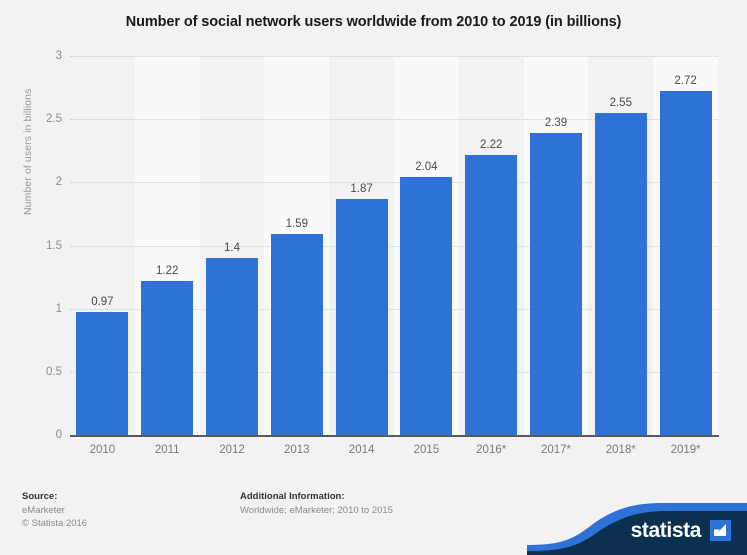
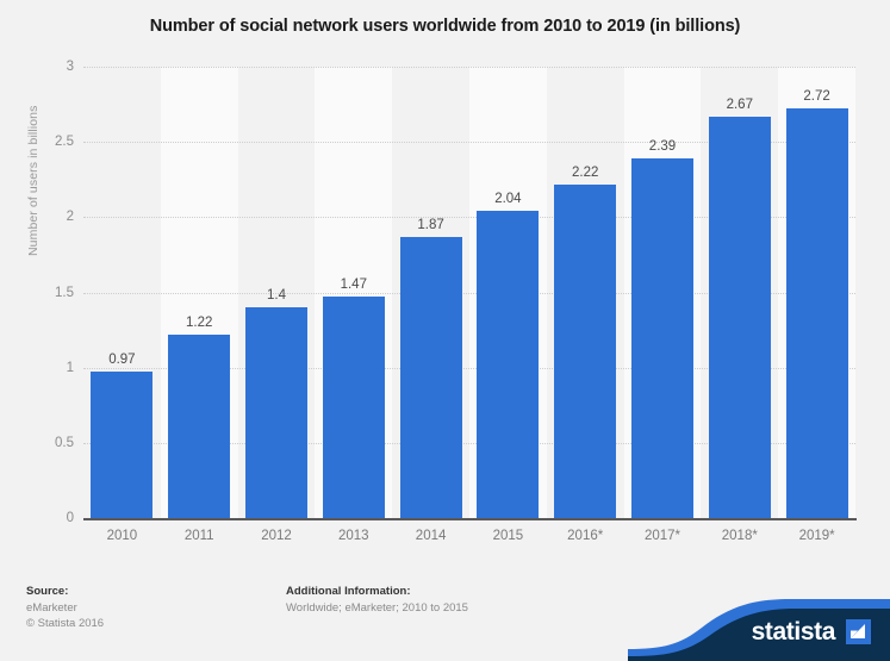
2013: 1.59 -> 1.47
2018*: 2.55 -> 2.67
